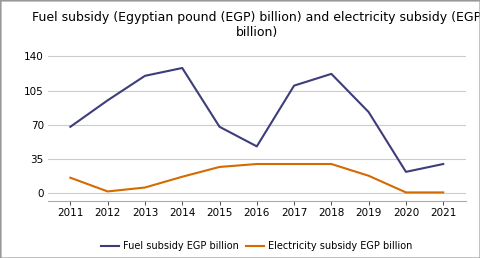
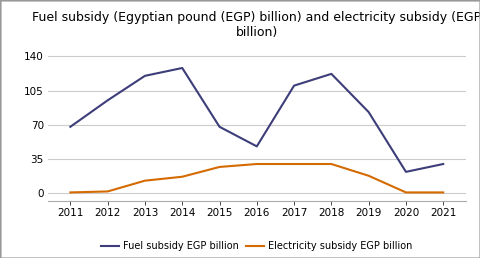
Electricity subsidy EGP billion/2011: 16 -> 1
Electricity subsidy EGP billion/2013: 6 -> 13
